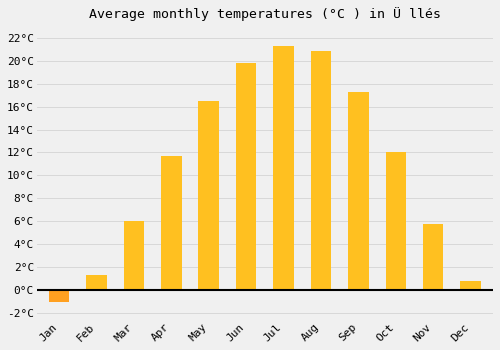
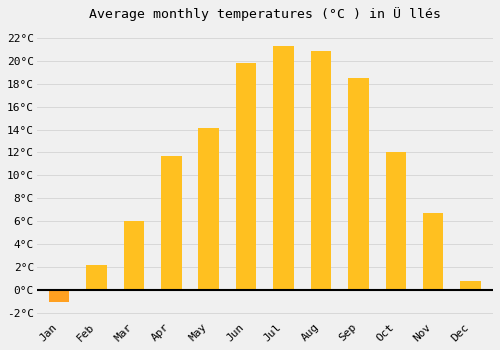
Feb: 1.3°C -> 2.2°C
May: 16.5°C -> 14.1°C
Sep: 17.3°C -> 18.5°C
Nov: 5.8°C -> 6.7°C
